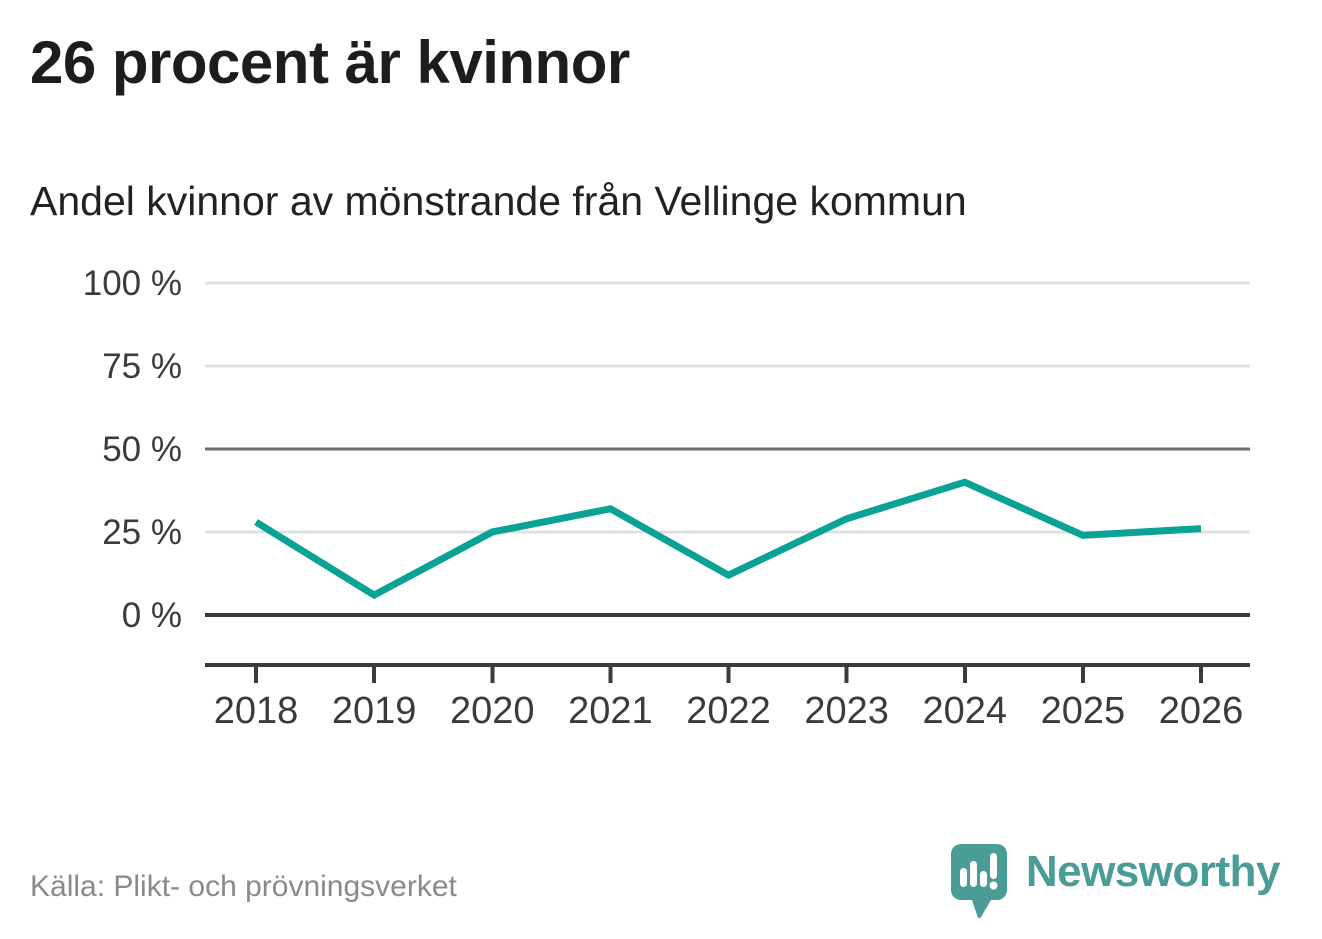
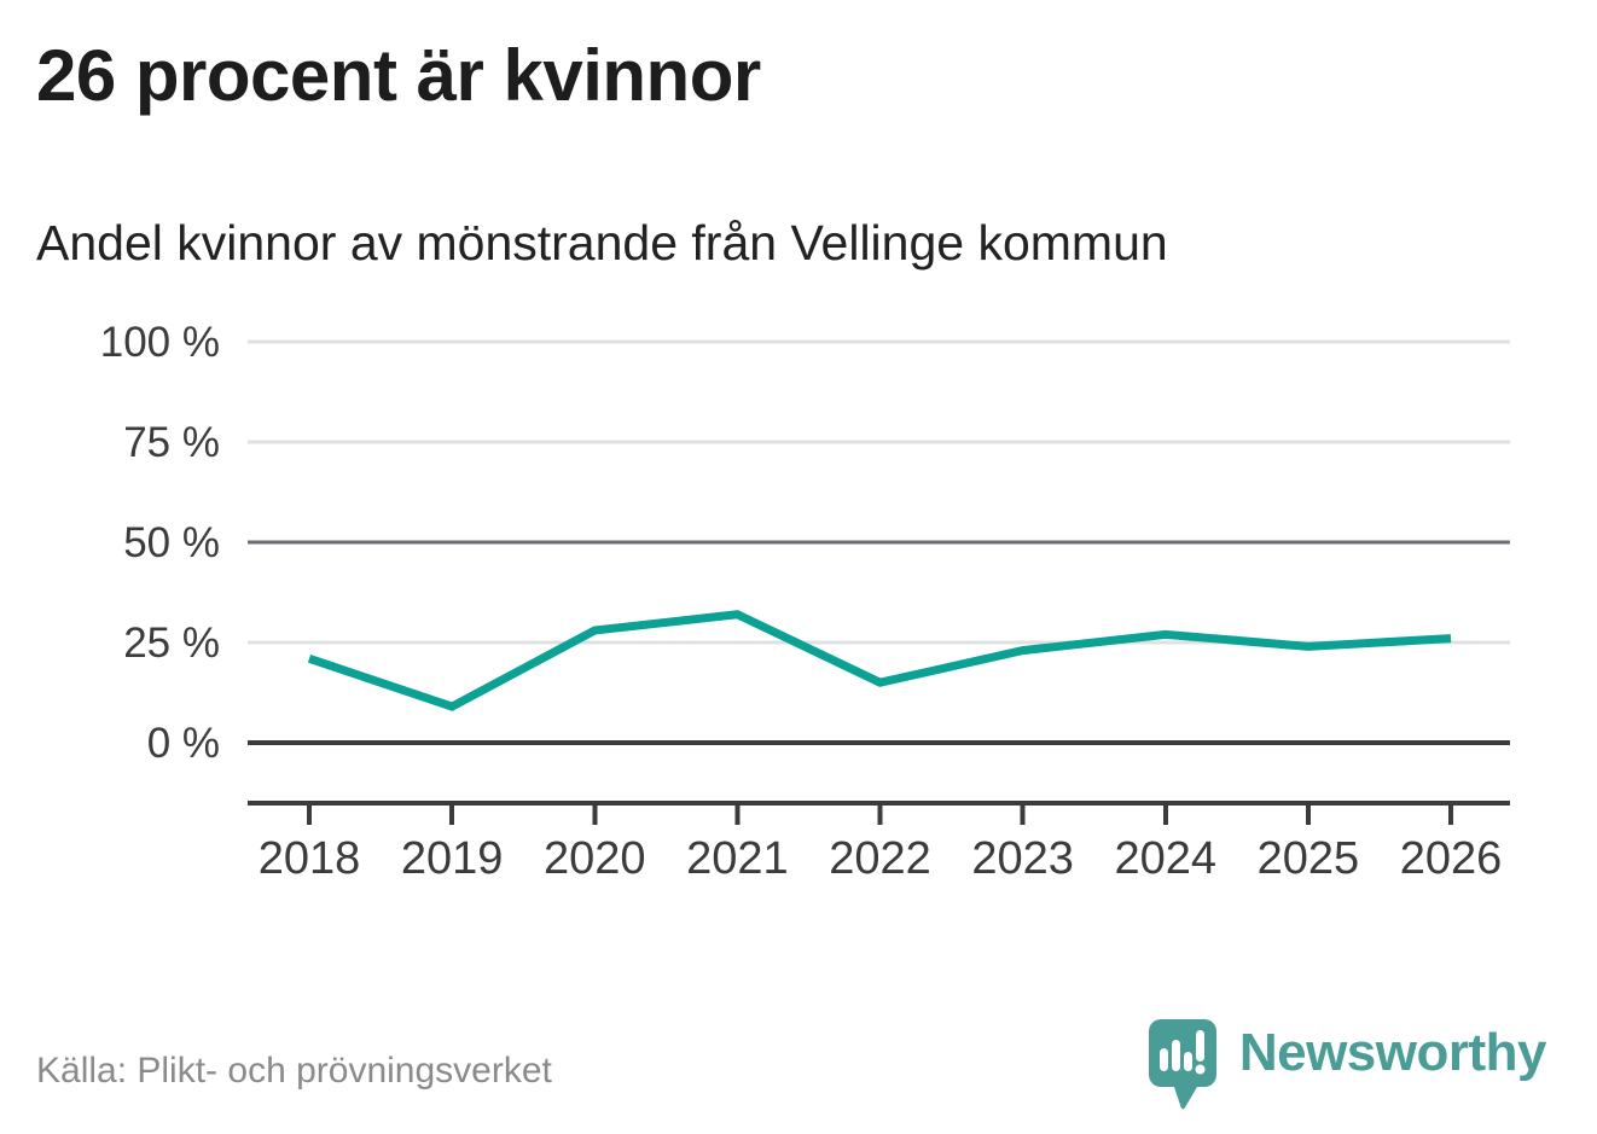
2018: 28% -> 21%
2019: 6% -> 9%
2020: 25% -> 28%
2022: 12% -> 15%
2023: 29% -> 23%
2024: 40% -> 27%
